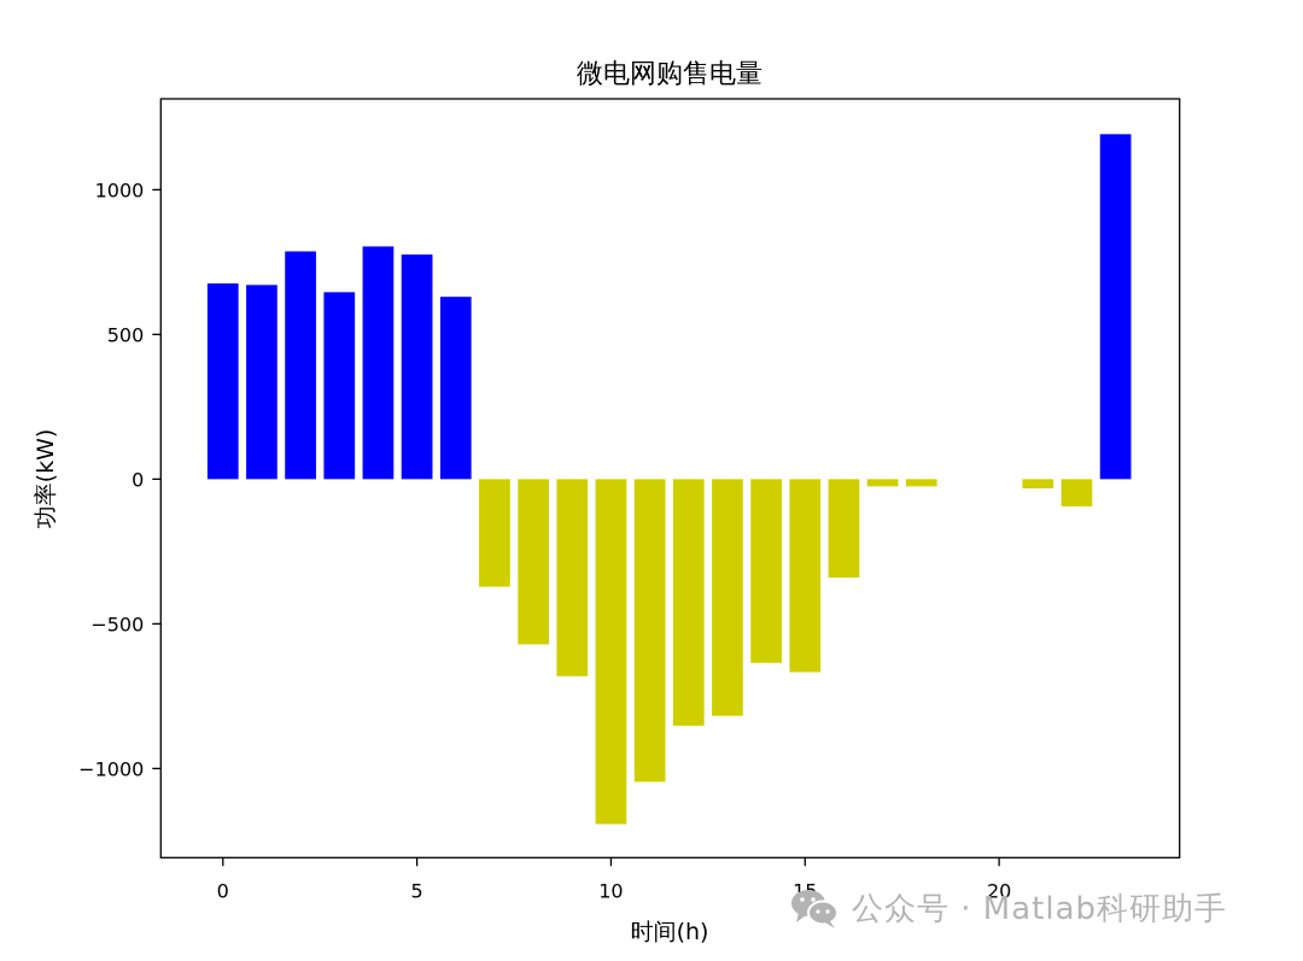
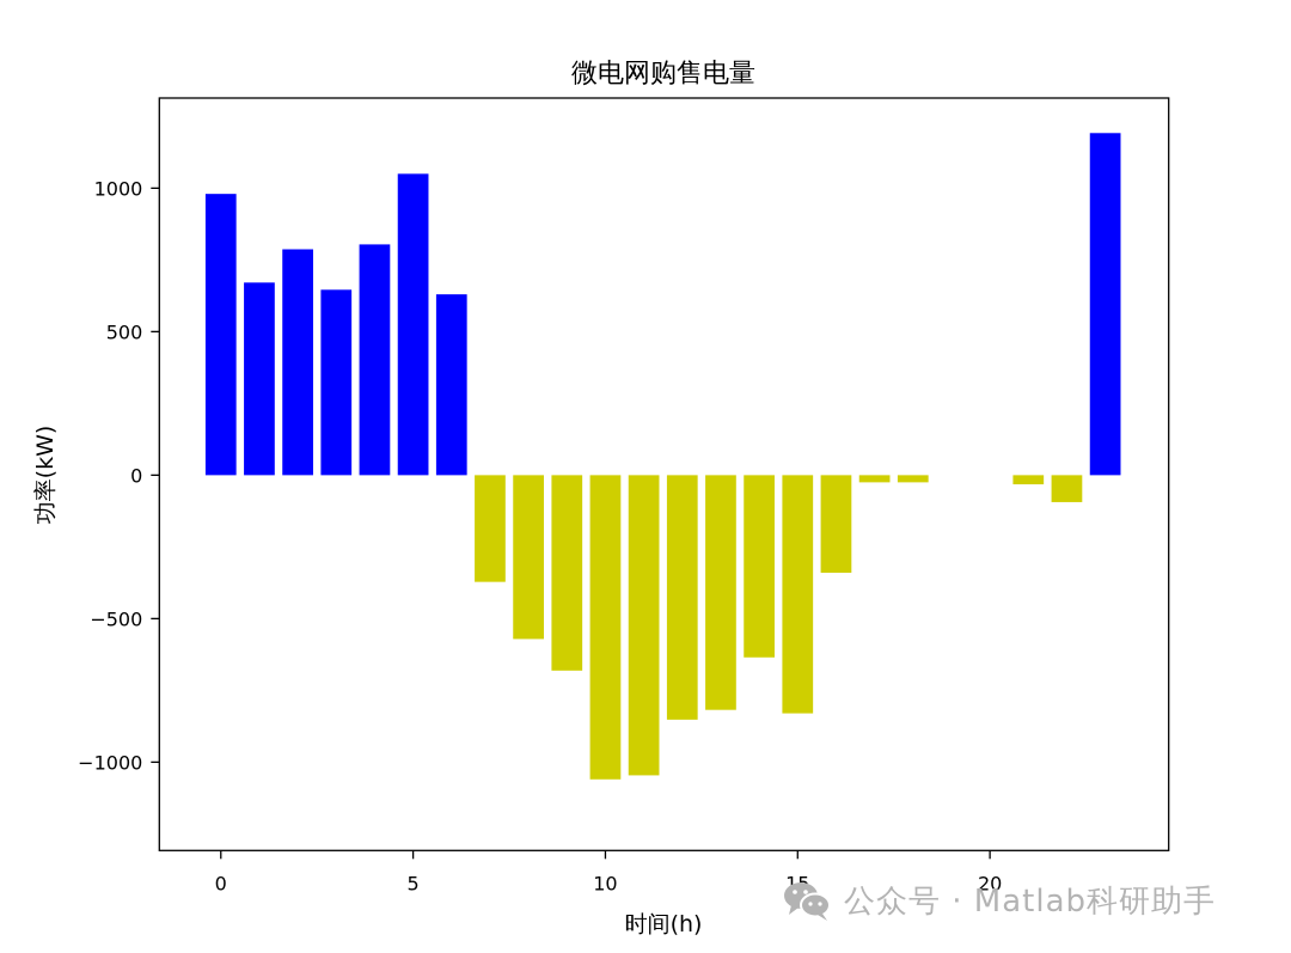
0: 680 -> 980
5: 780 -> 1050
10: -1190 -> -1060
15: -670 -> -830
